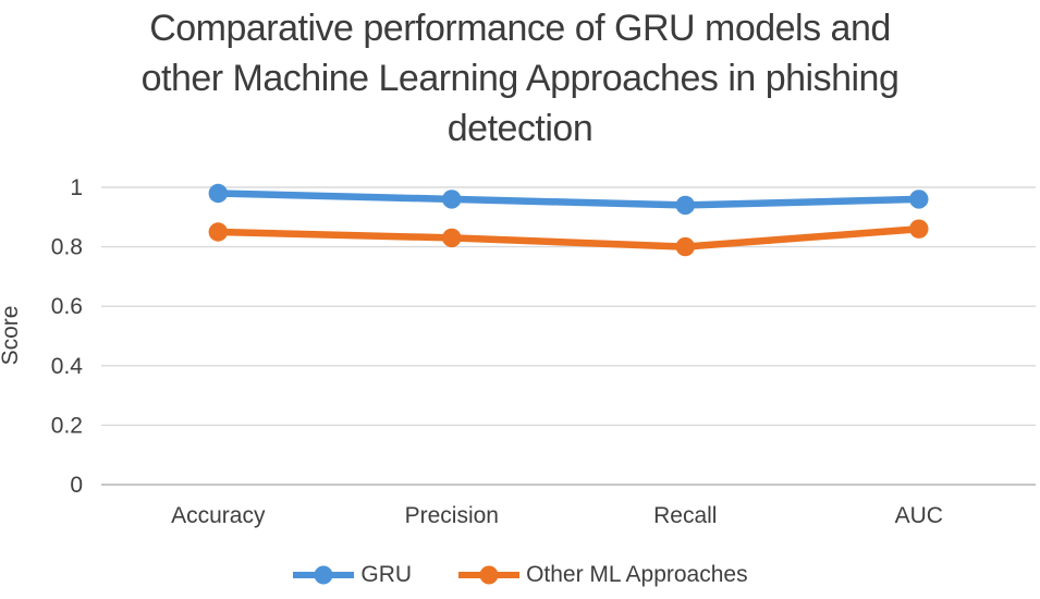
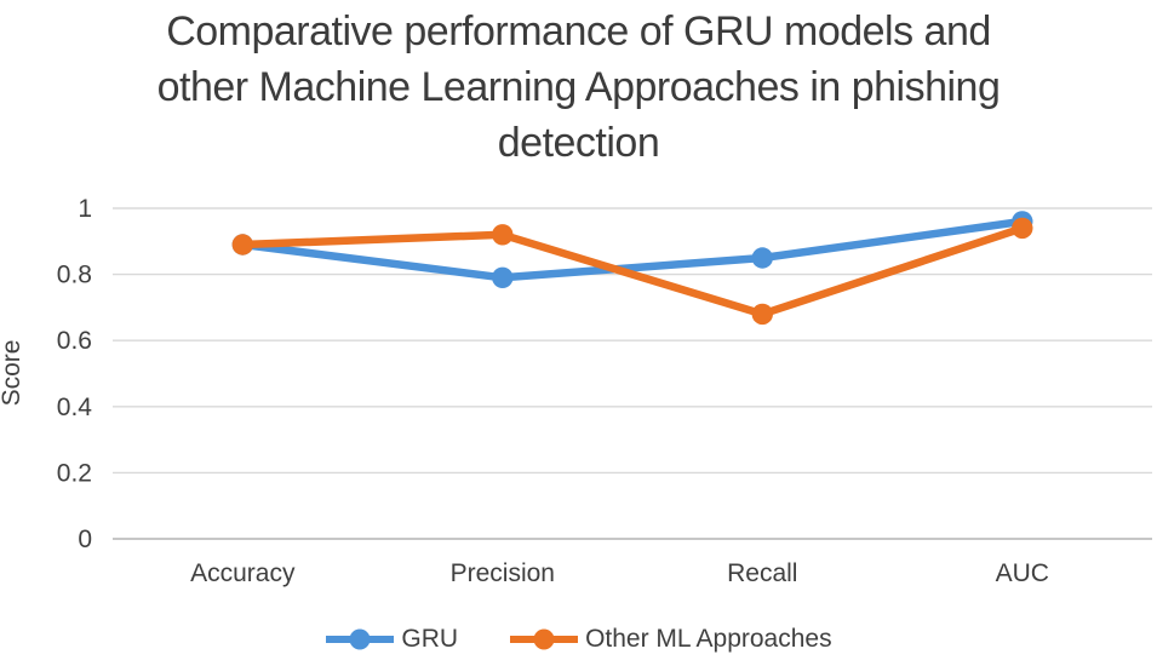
GRU/Accuracy: 0.98 -> 0.89
Other ML Approaches/Accuracy: 0.85 -> 0.89
GRU/Precision: 0.96 -> 0.79
Other ML Approaches/Precision: 0.83 -> 0.92
GRU/Recall: 0.94 -> 0.85
Other ML Approaches/Recall: 0.80 -> 0.68
Other ML Approaches/AUC: 0.86 -> 0.94
